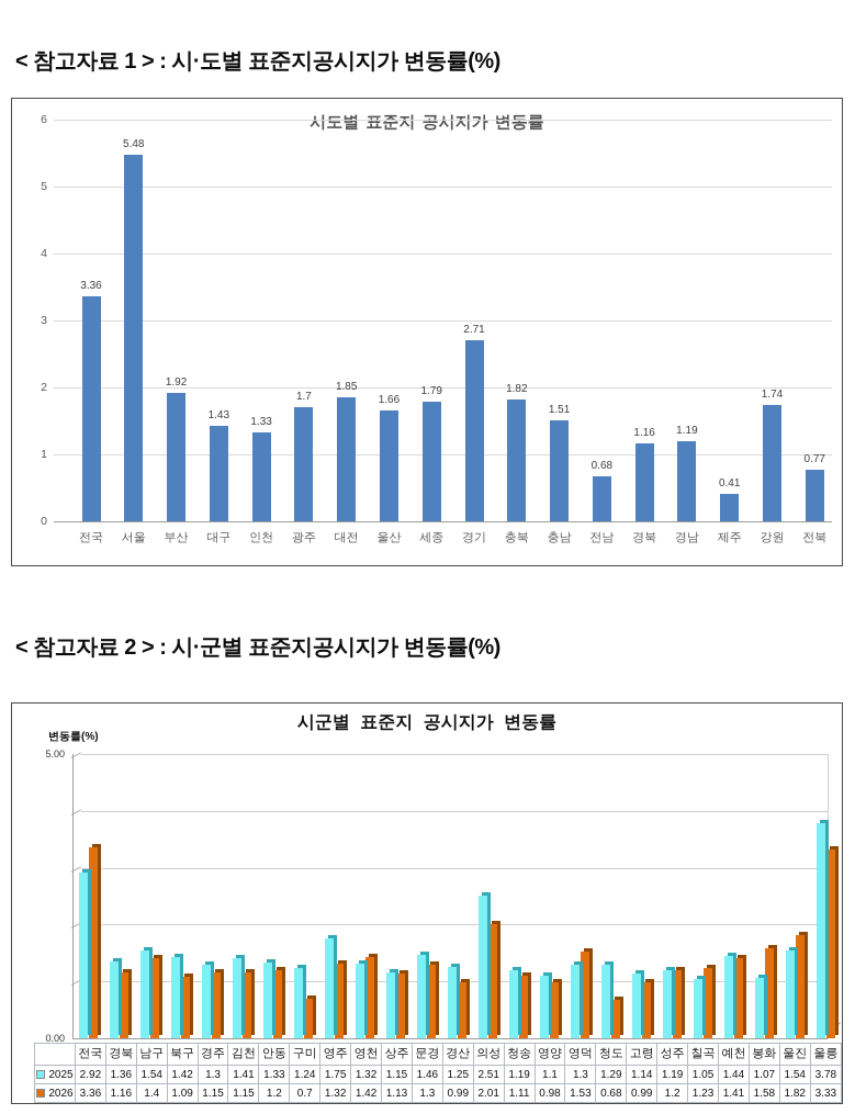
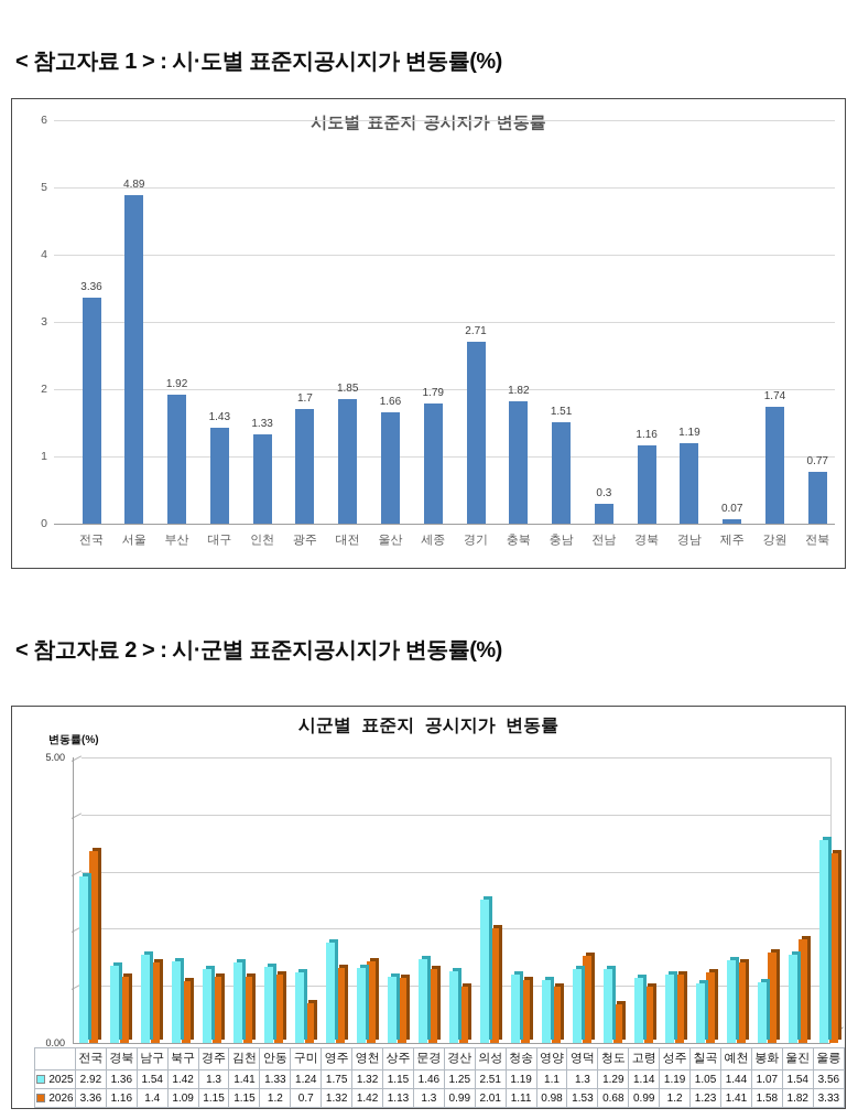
시도별 표준지 공시지가 변동률/서울: 5.48 -> 4.89
시도별 표준지 공시지가 변동률/전남: 0.68 -> 0.3
시도별 표준지 공시지가 변동률/제주: 0.41 -> 0.07
시군별 표준지 공시지가 변동률/2025/울릉: 3.78 -> 3.56
